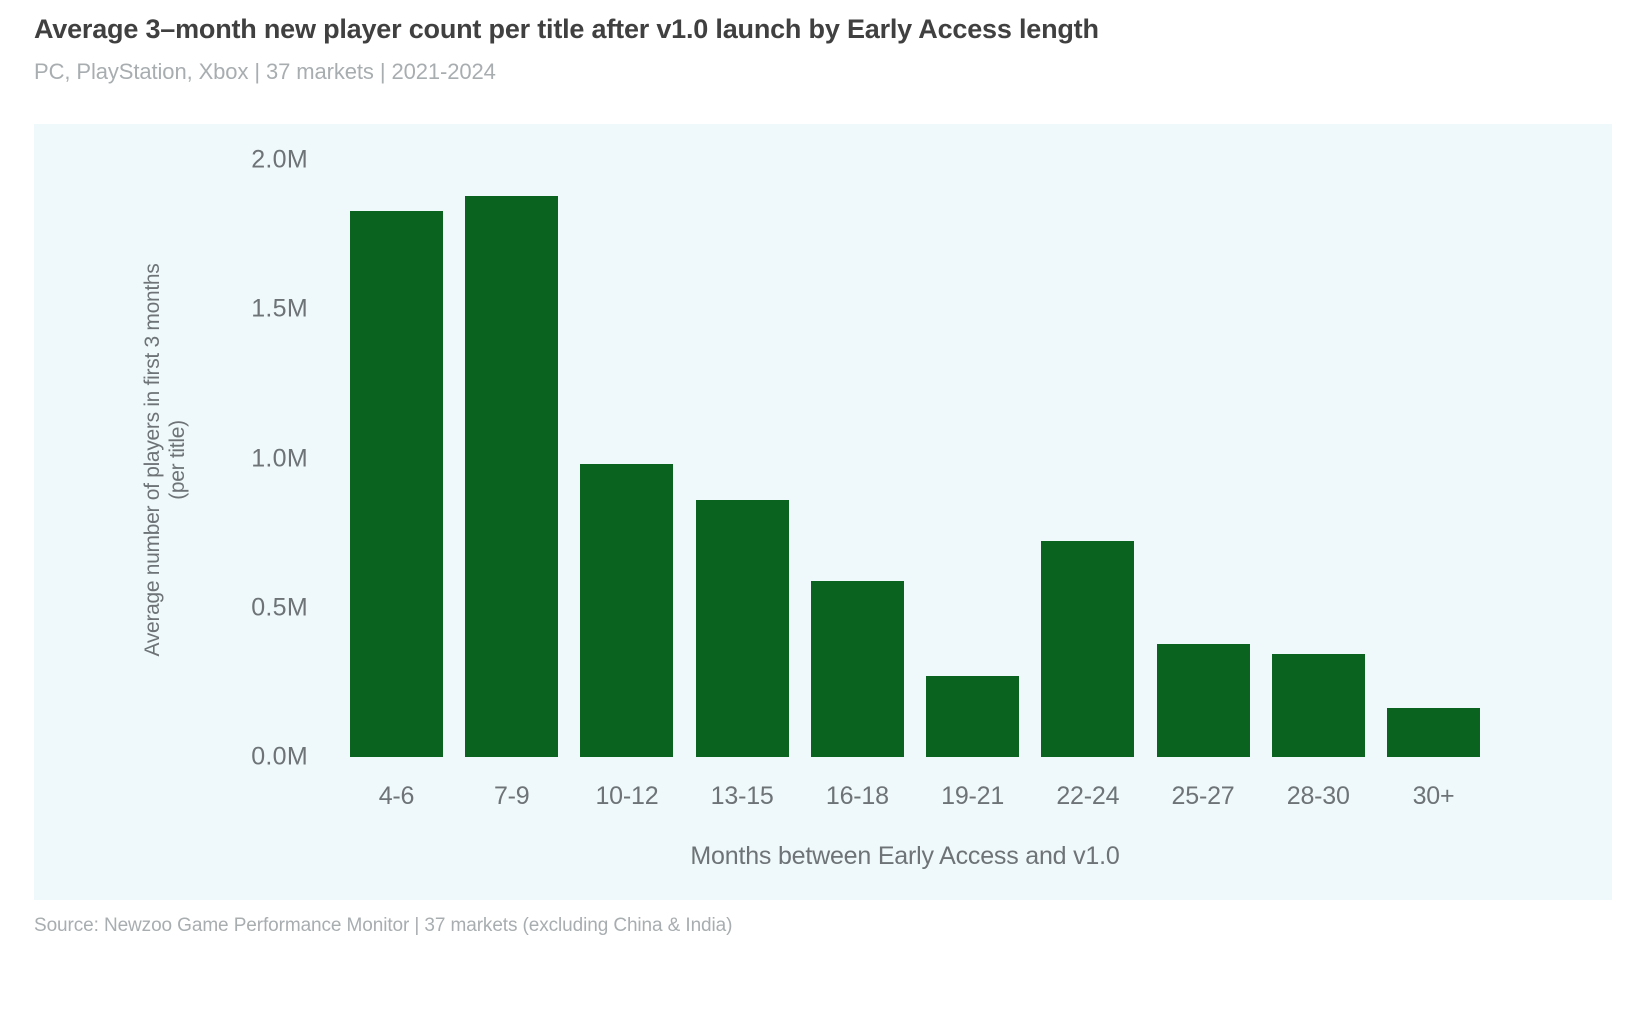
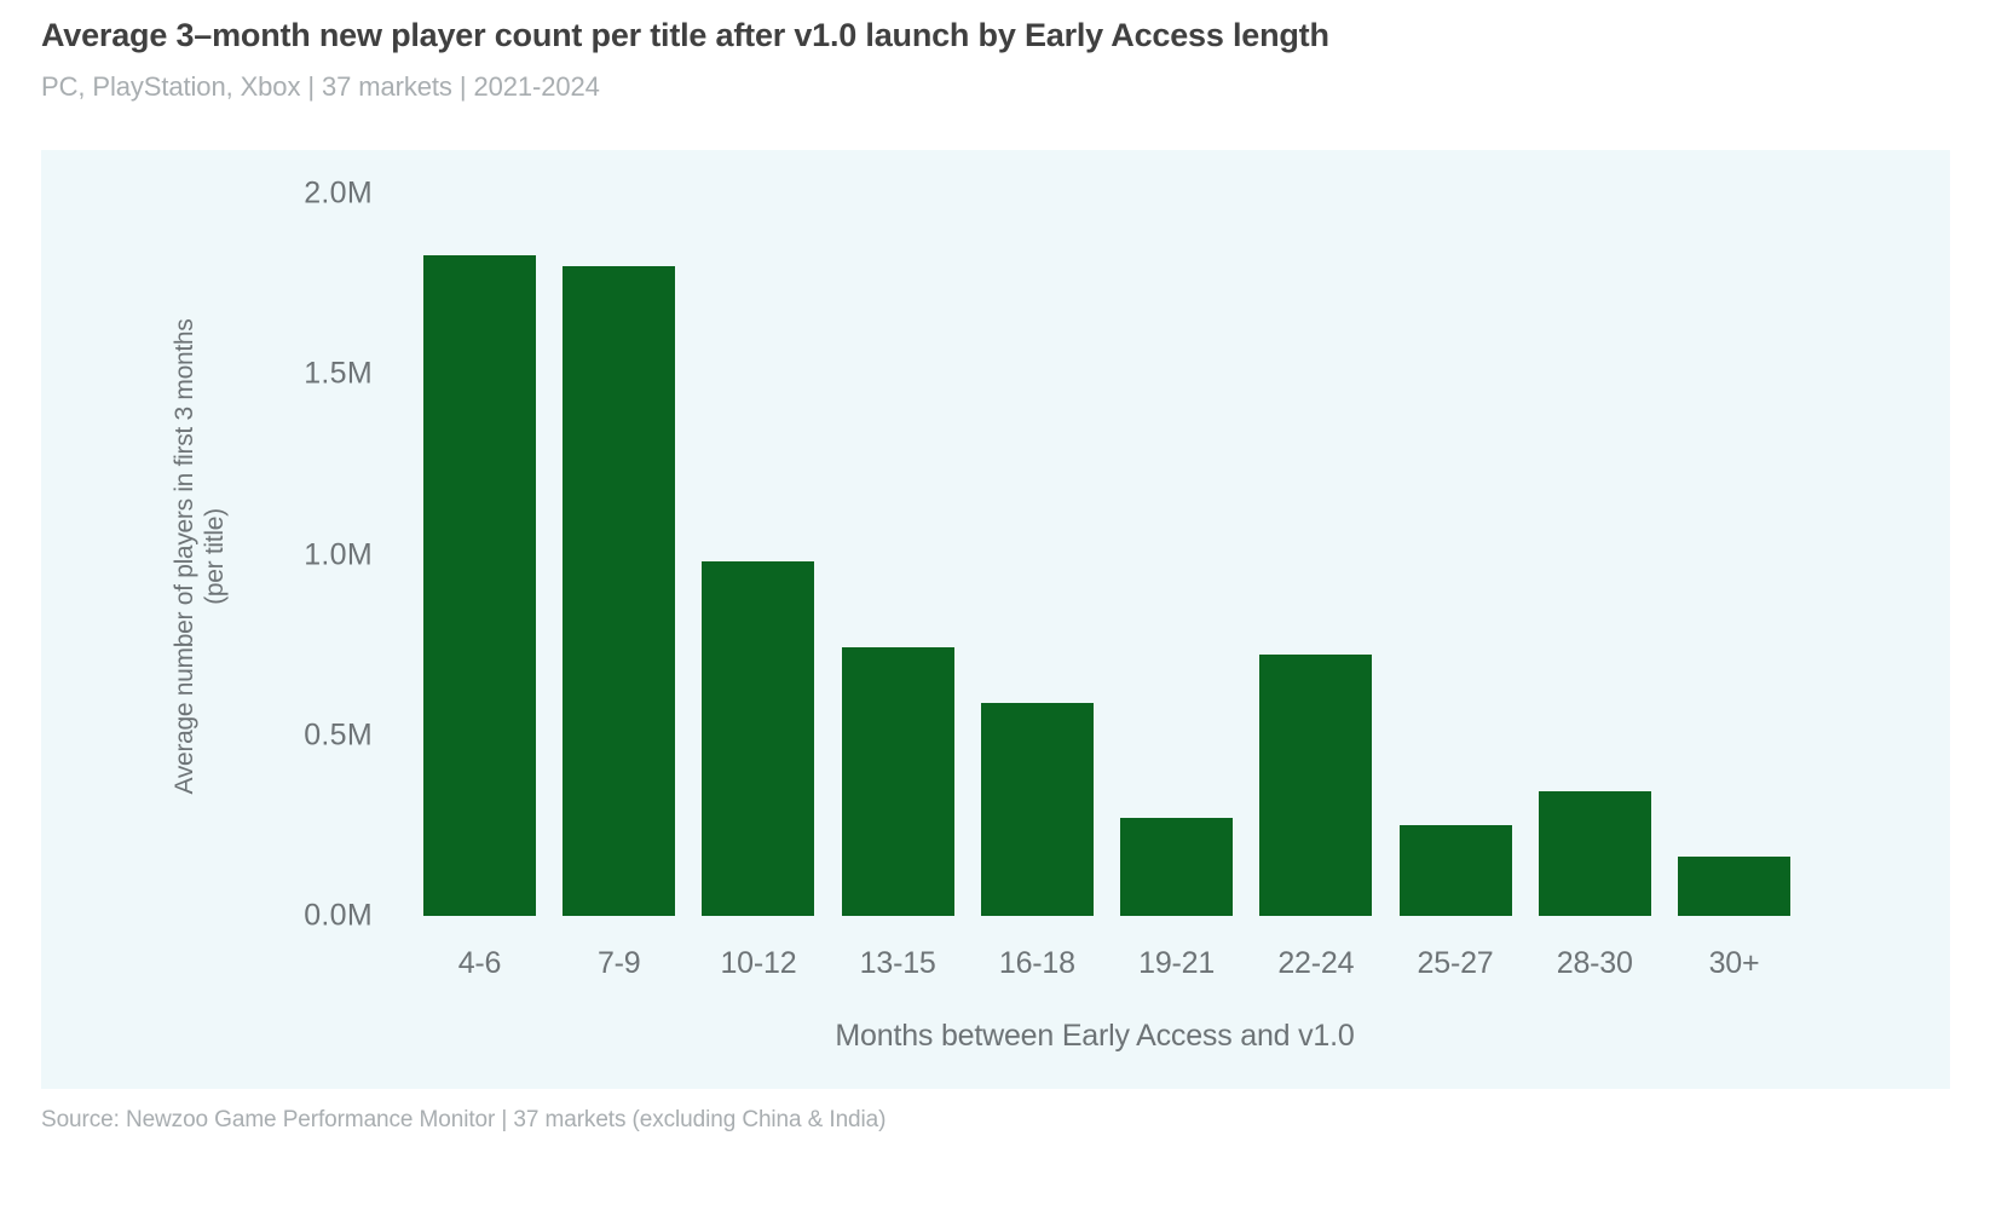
7-9: 1.88M -> 1.80M
13-15: 0.86M -> 0.74M
25-27: 0.38M -> 0.25M
